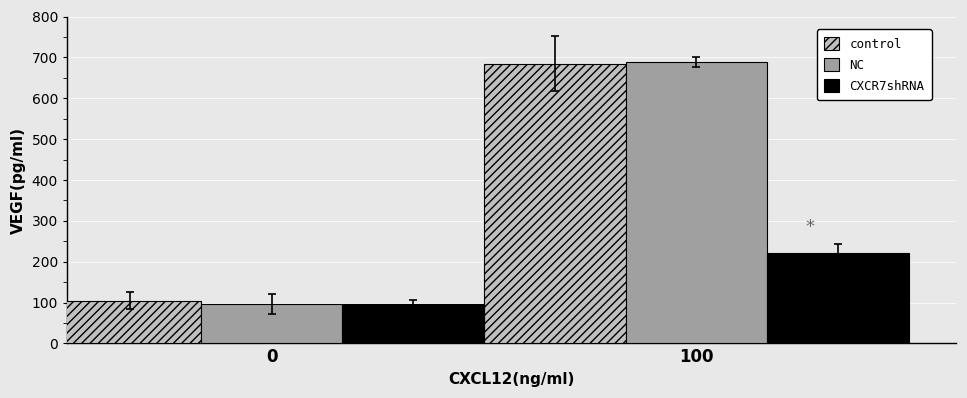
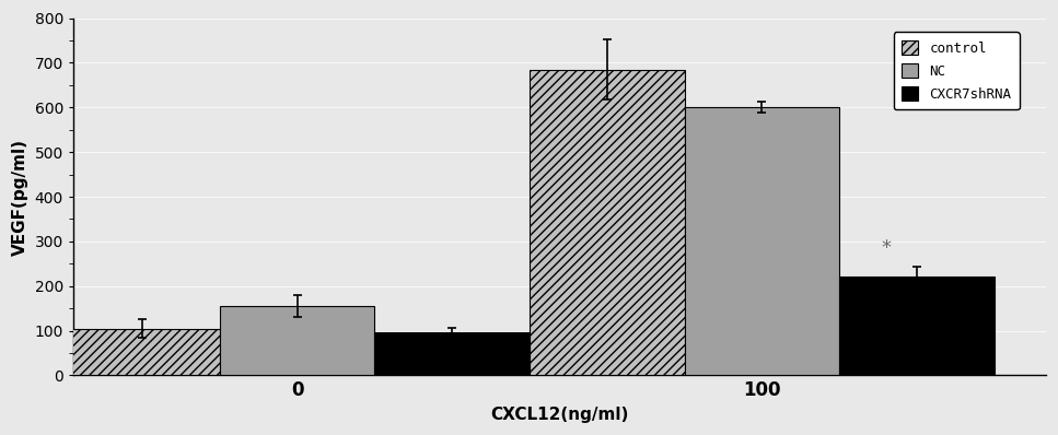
NC/0: 97 -> 155
NC/100: 688 -> 600
